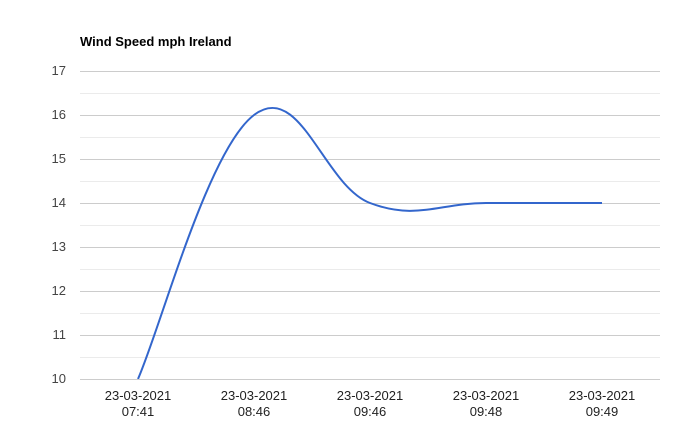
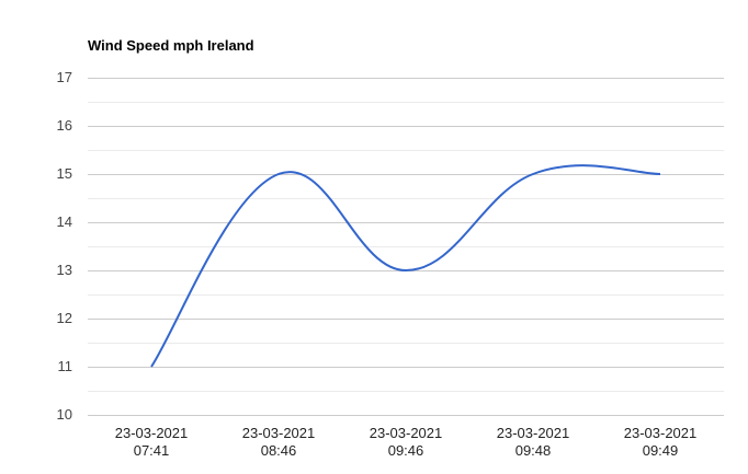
23-03-2021 07:41: 10 -> 11
23-03-2021 08:46: 16 -> 15
23-03-2021 09:46: 14 -> 13
23-03-2021 09:48: 14 -> 15
23-03-2021 09:49: 14 -> 15
